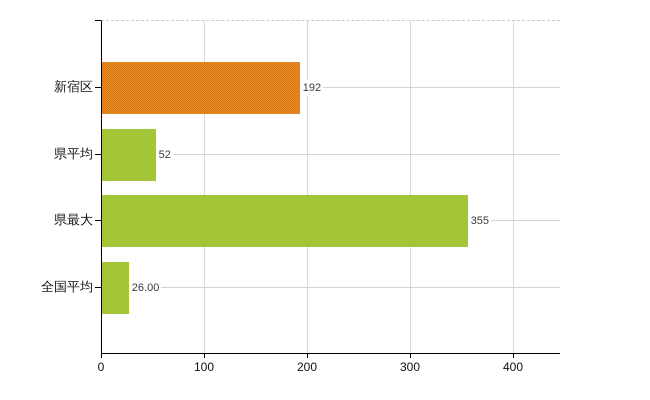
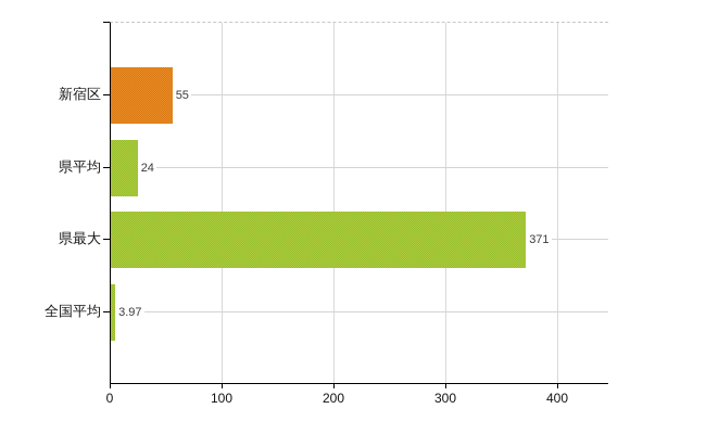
新宿区: 192 -> 55
県平均: 52 -> 24
県最大: 355 -> 371
全国平均: 26.00 -> 3.97
